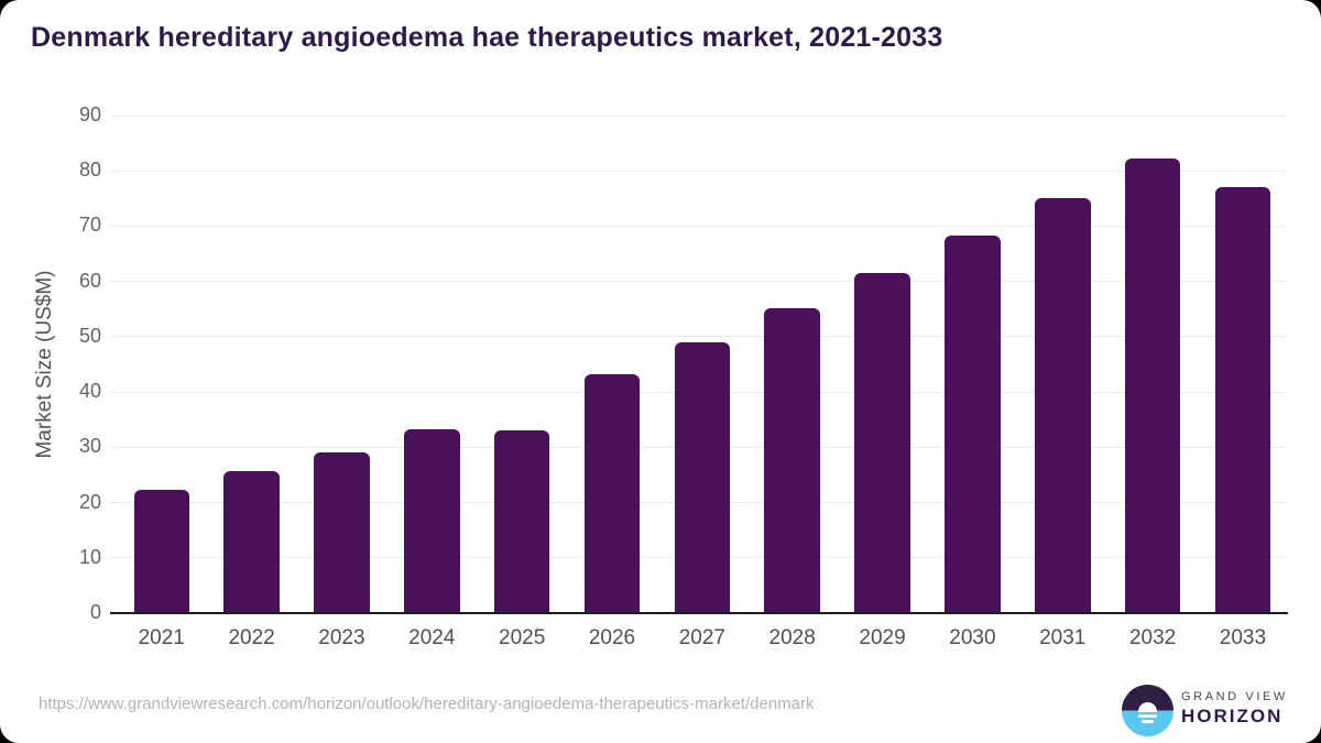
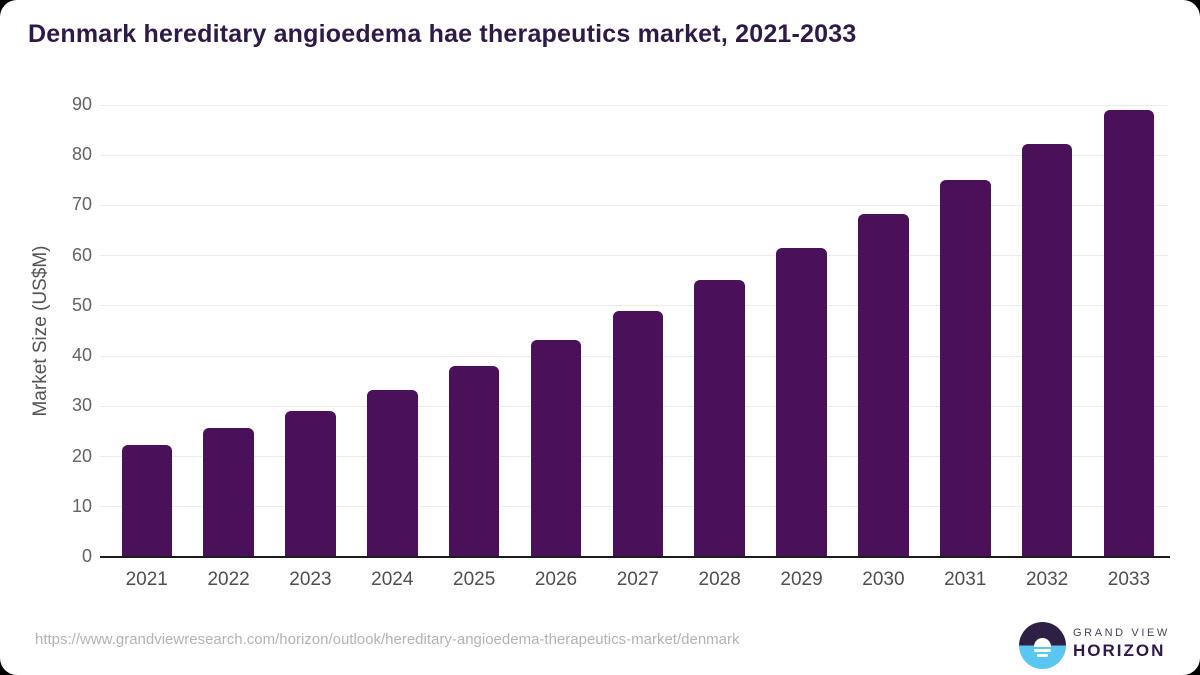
2025: 33 -> 38
2033: 77 -> 89
